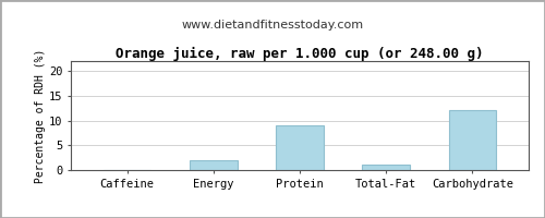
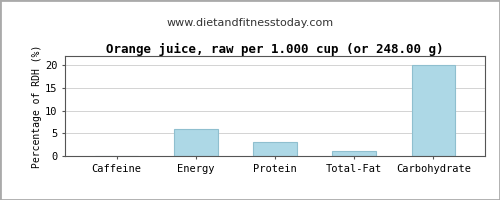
Energy: 2 -> 6
Protein: 9 -> 3
Carbohydrate: 12 -> 20
